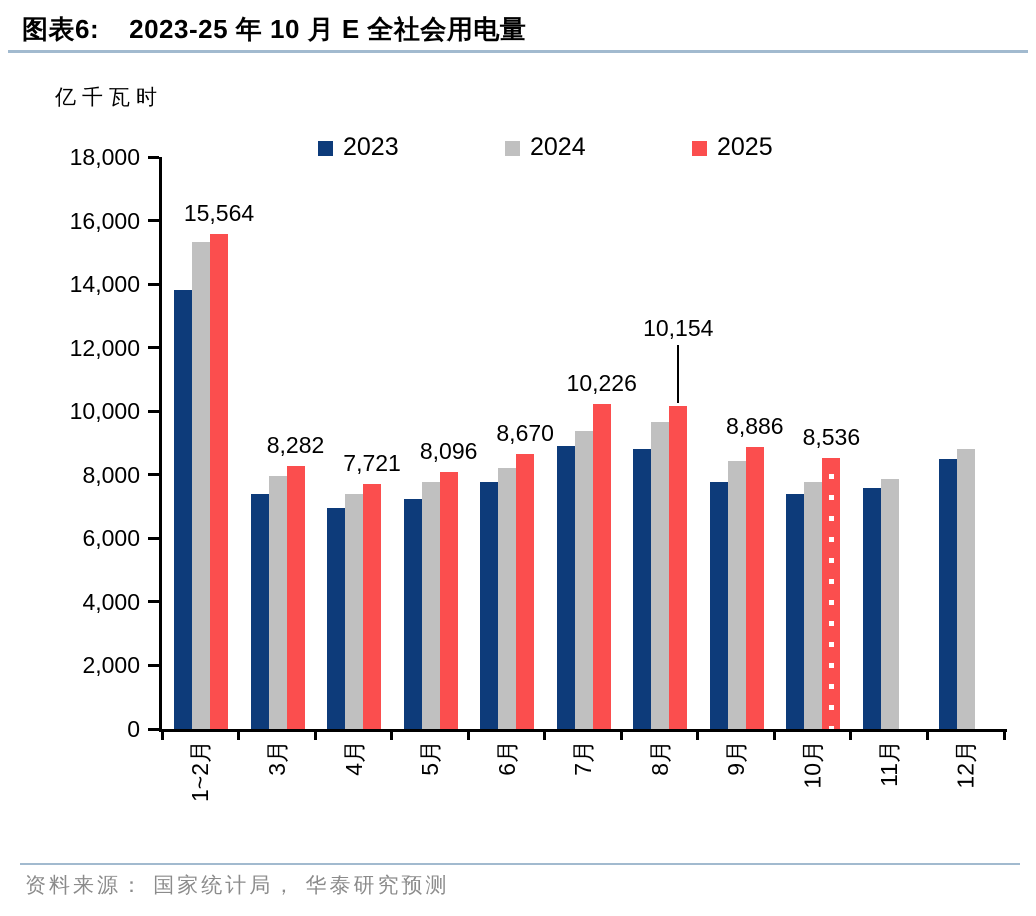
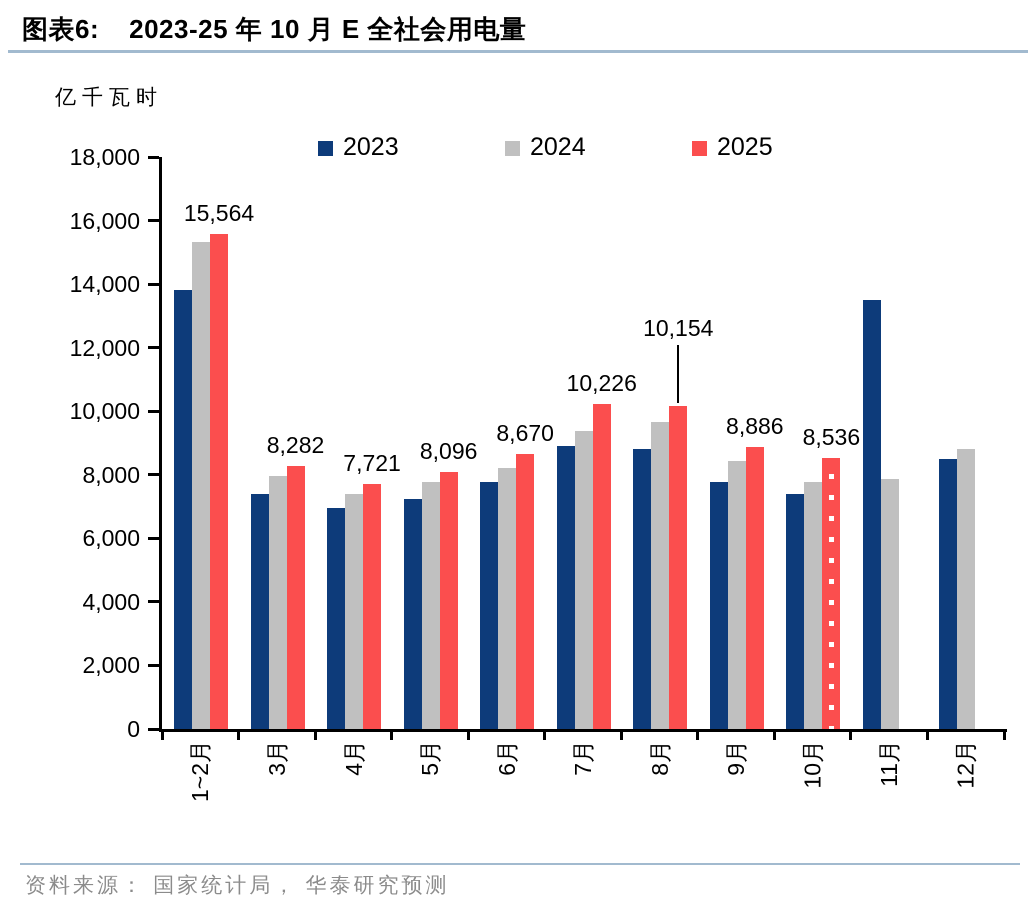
2023/11月: 7600 -> 13500
